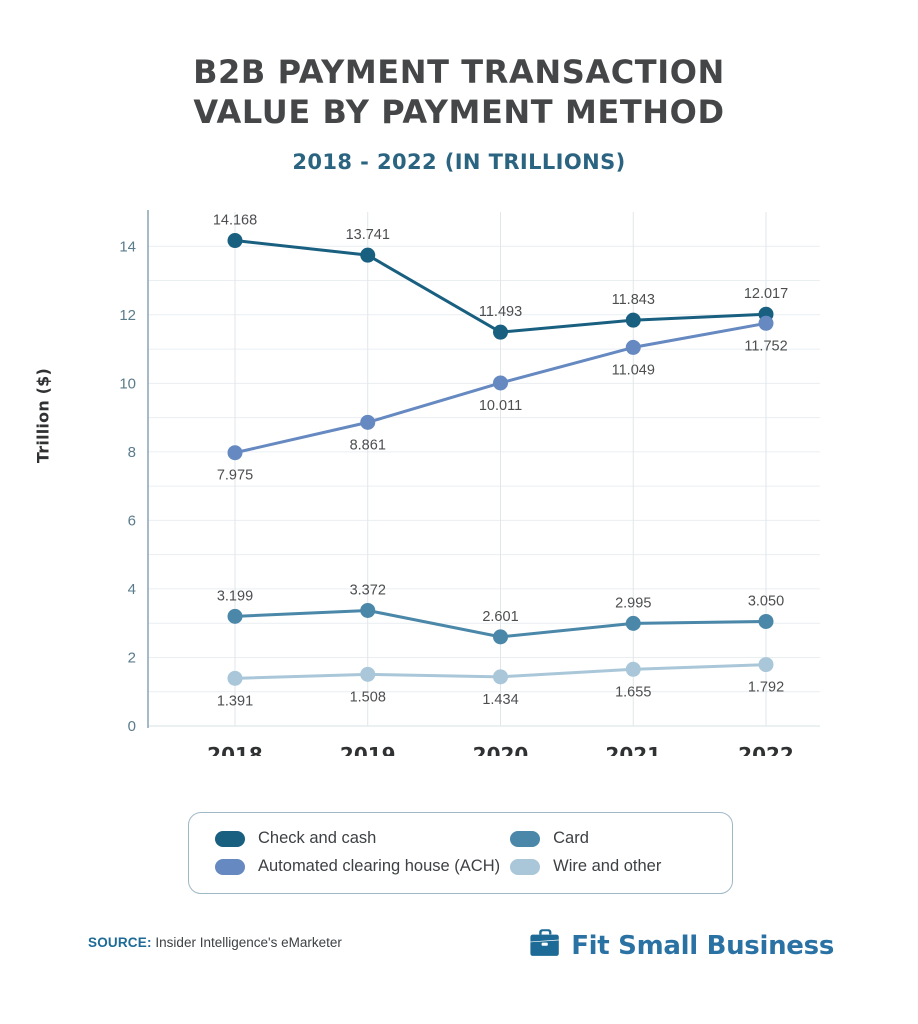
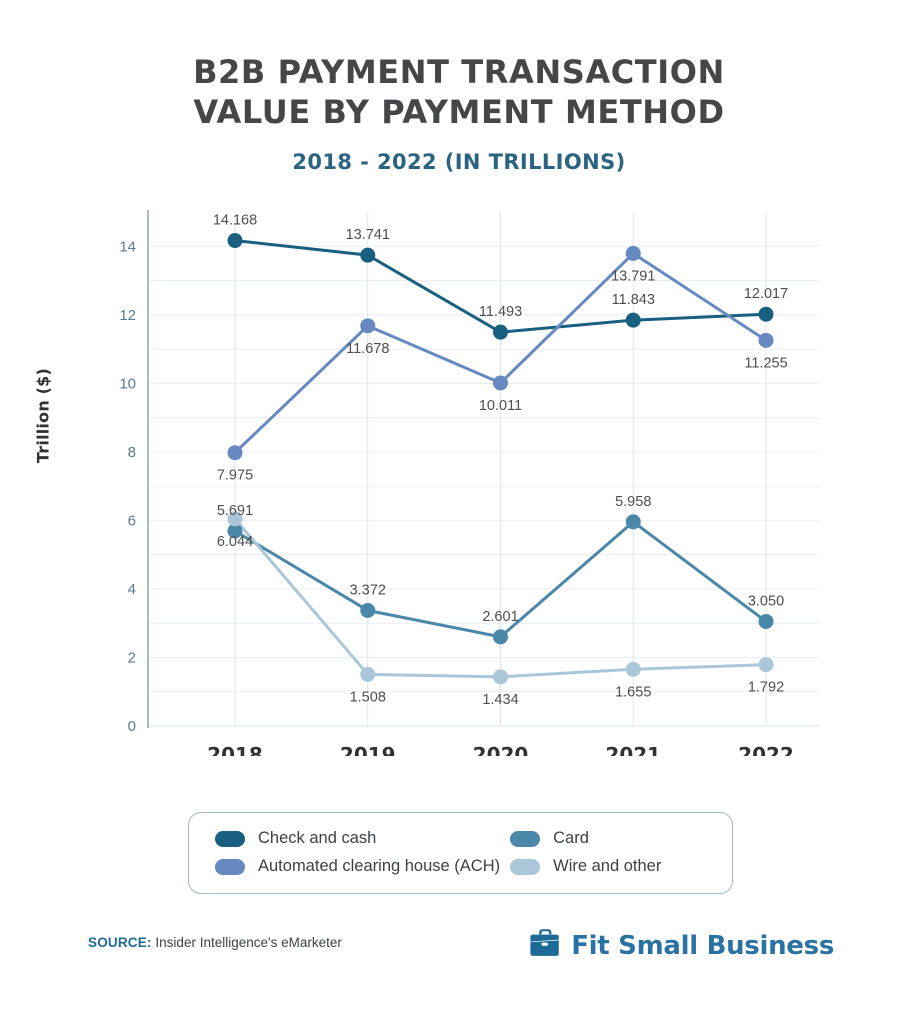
Card/2018: 3.199 -> 5.691
Wire and other/2018: 1.391 -> 6.044
Automated clearing house (ACH)/2019: 8.861 -> 11.678
Automated clearing house (ACH)/2021: 11.049 -> 13.791
Card/2021: 2.995 -> 5.958
Automated clearing house (ACH)/2022: 11.752 -> 11.255
